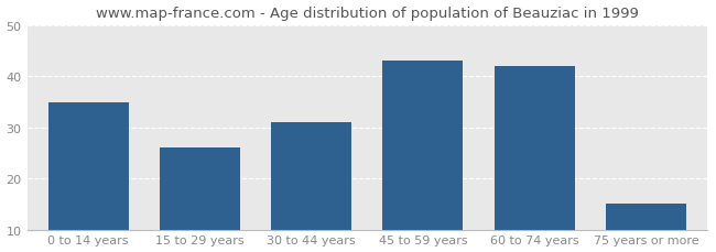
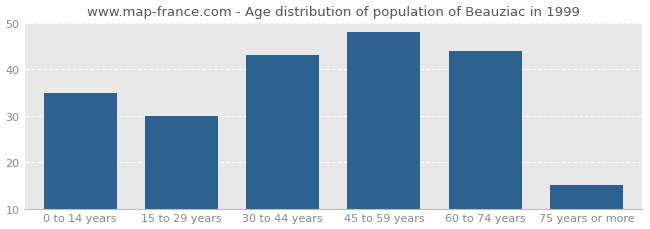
15 to 29 years: 26 -> 30
30 to 44 years: 31 -> 43
45 to 59 years: 43 -> 48
60 to 74 years: 42 -> 44
